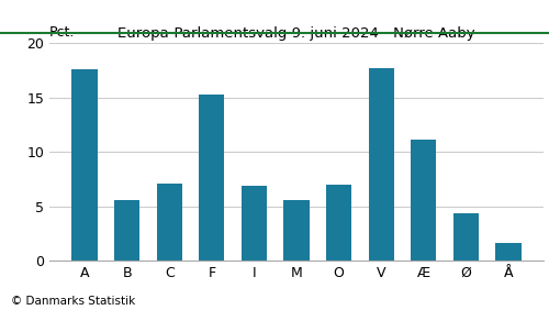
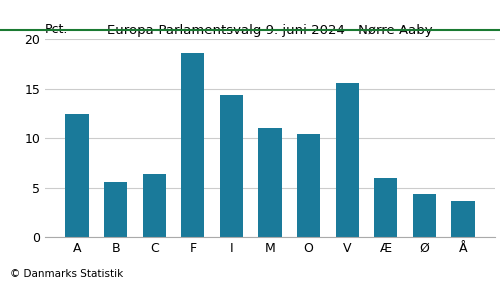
A: 17.6 -> 12.4
C: 7.1 -> 6.4
F: 15.3 -> 18.6
I: 6.9 -> 14.4
M: 5.6 -> 11.0
O: 7.0 -> 10.4
V: 17.7 -> 15.6
Æ: 11.1 -> 6.0
Å: 1.6 -> 3.6
